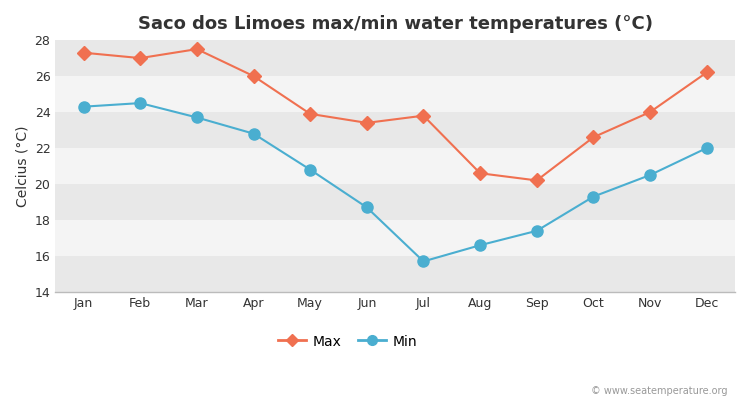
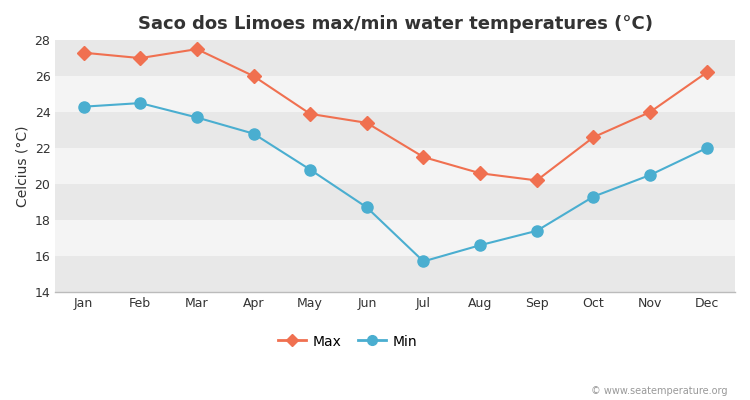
Max/Jul: 23.8 -> 21.5
